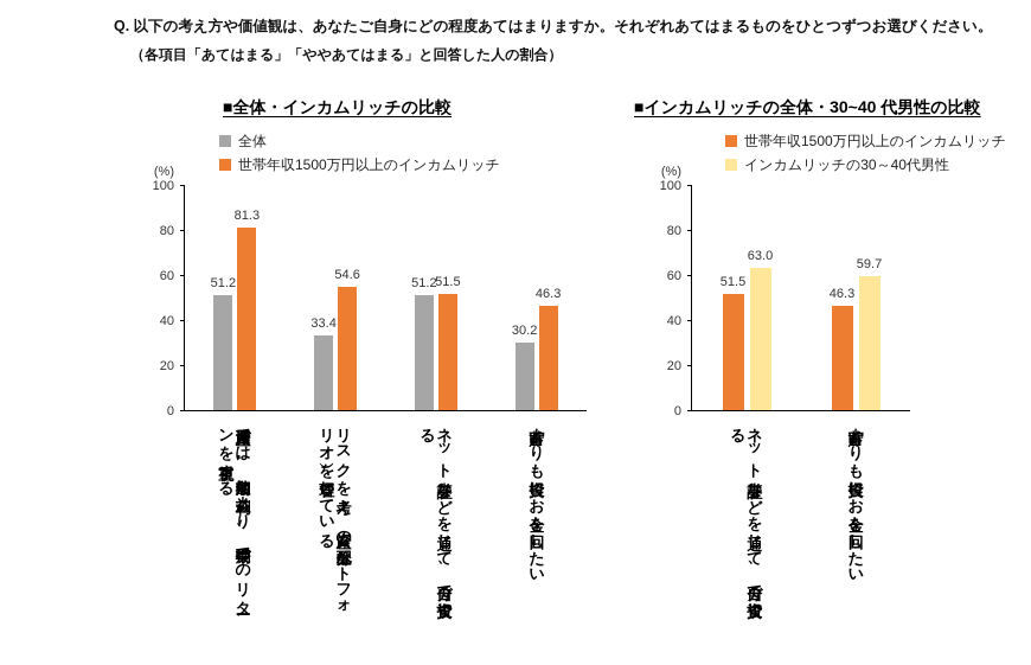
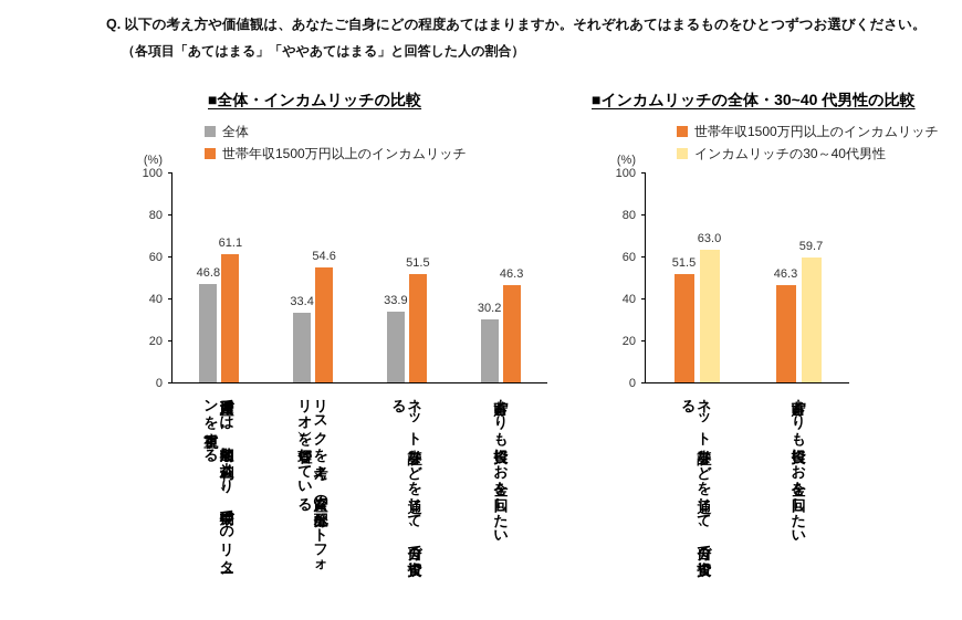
■全体・インカムリッチの比較/全体/資産運用では、短期的な利益より、中長期でのリターンを重視する: 51.2 -> 46.8
■全体・インカムリッチの比較/世帯年収1500万円以上のインカムリッチ/資産運用では、短期的な利益より、中長期でのリターンを重視する: 81.3 -> 61.1
■全体・インカムリッチの比較/全体/ネット証券などを通じて、自分で投資する: 51.2 -> 33.9
